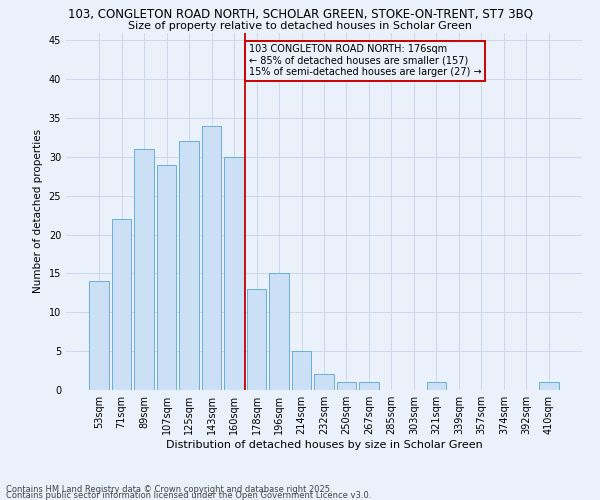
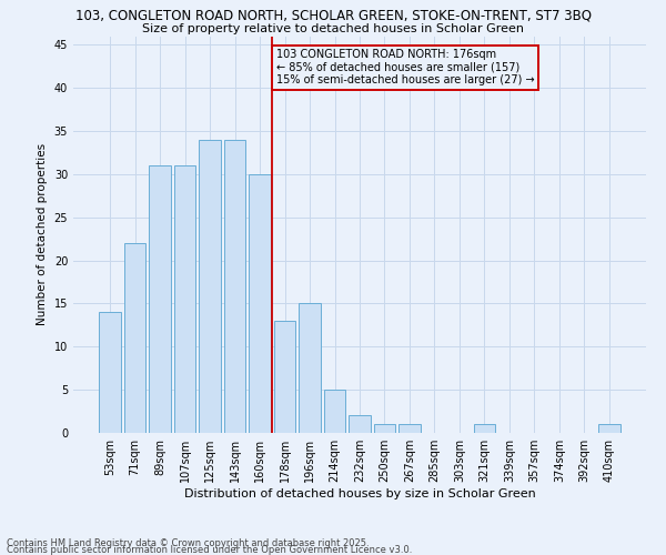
107sqm: 29 -> 31
125sqm: 32 -> 34
